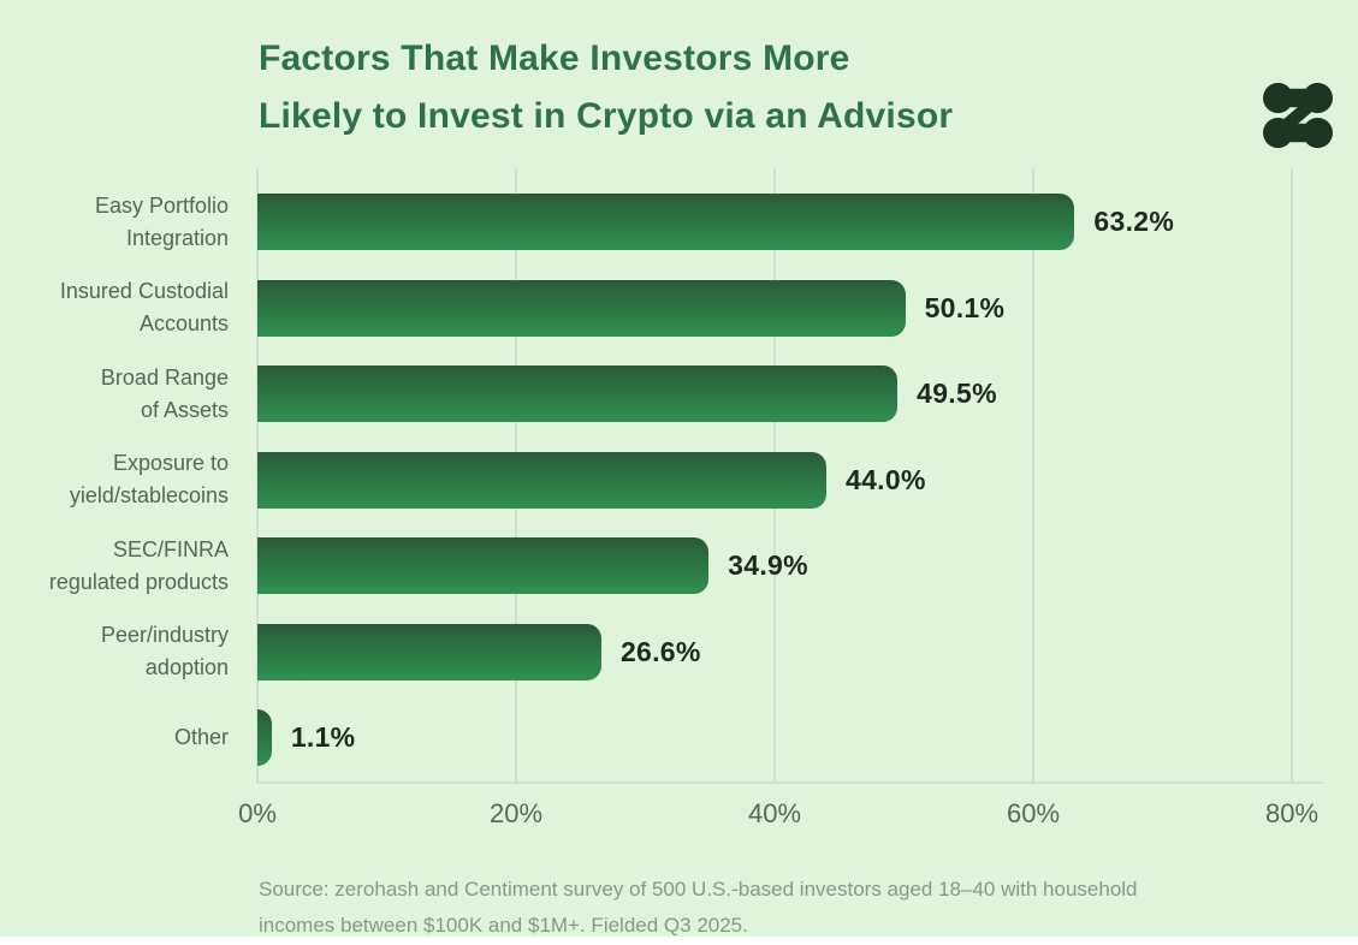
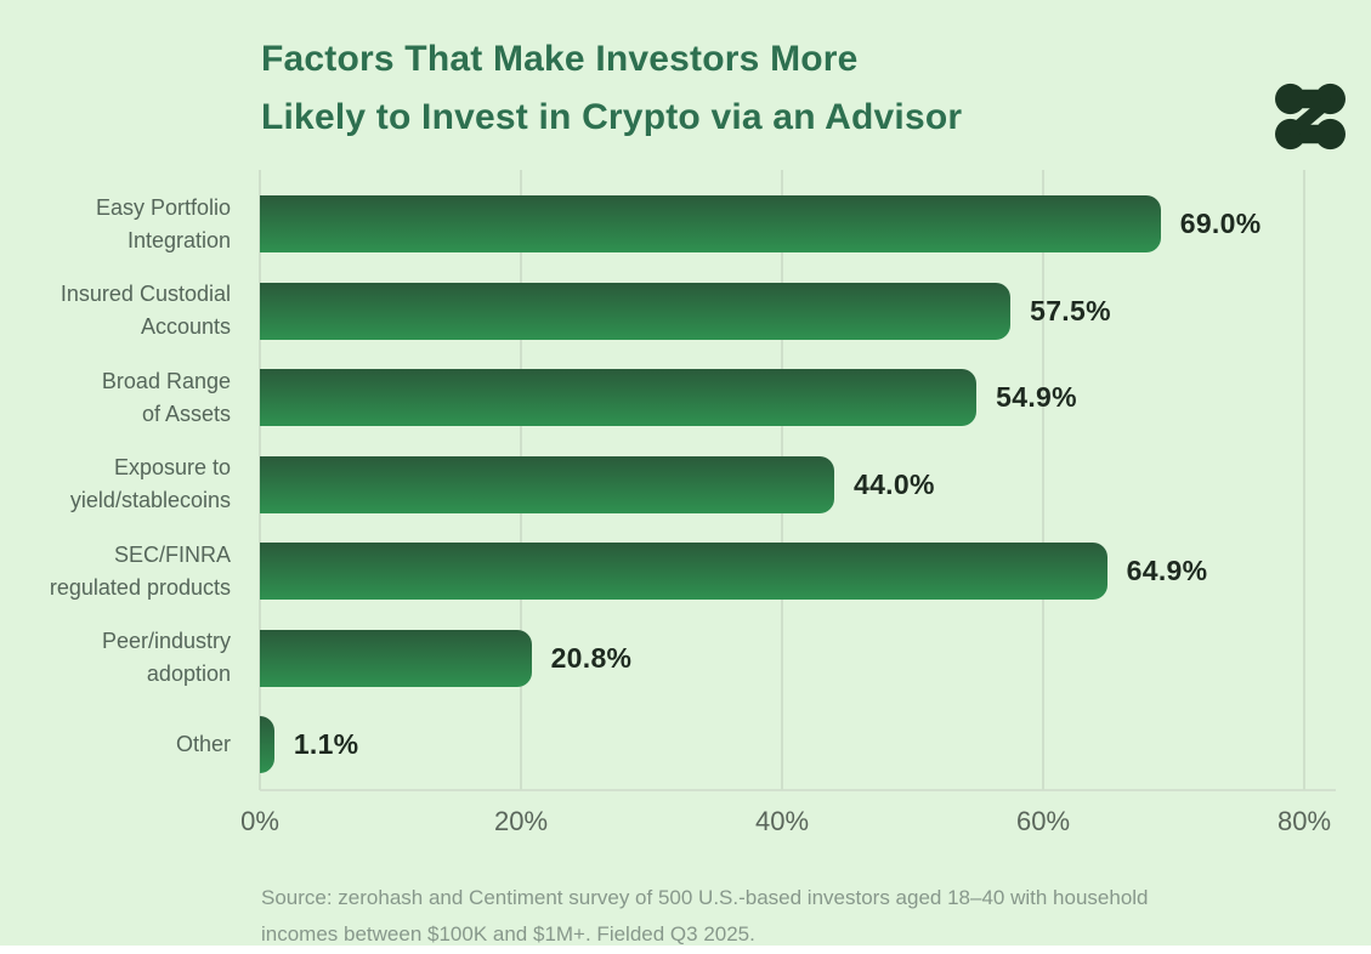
Easy Portfolio Integration: 63.2% -> 69.0%
Insured Custodial Accounts: 50.1% -> 57.5%
Broad Range of Assets: 49.5% -> 54.9%
SEC/FINRA regulated products: 34.9% -> 64.9%
Peer/industry adoption: 26.6% -> 20.8%
